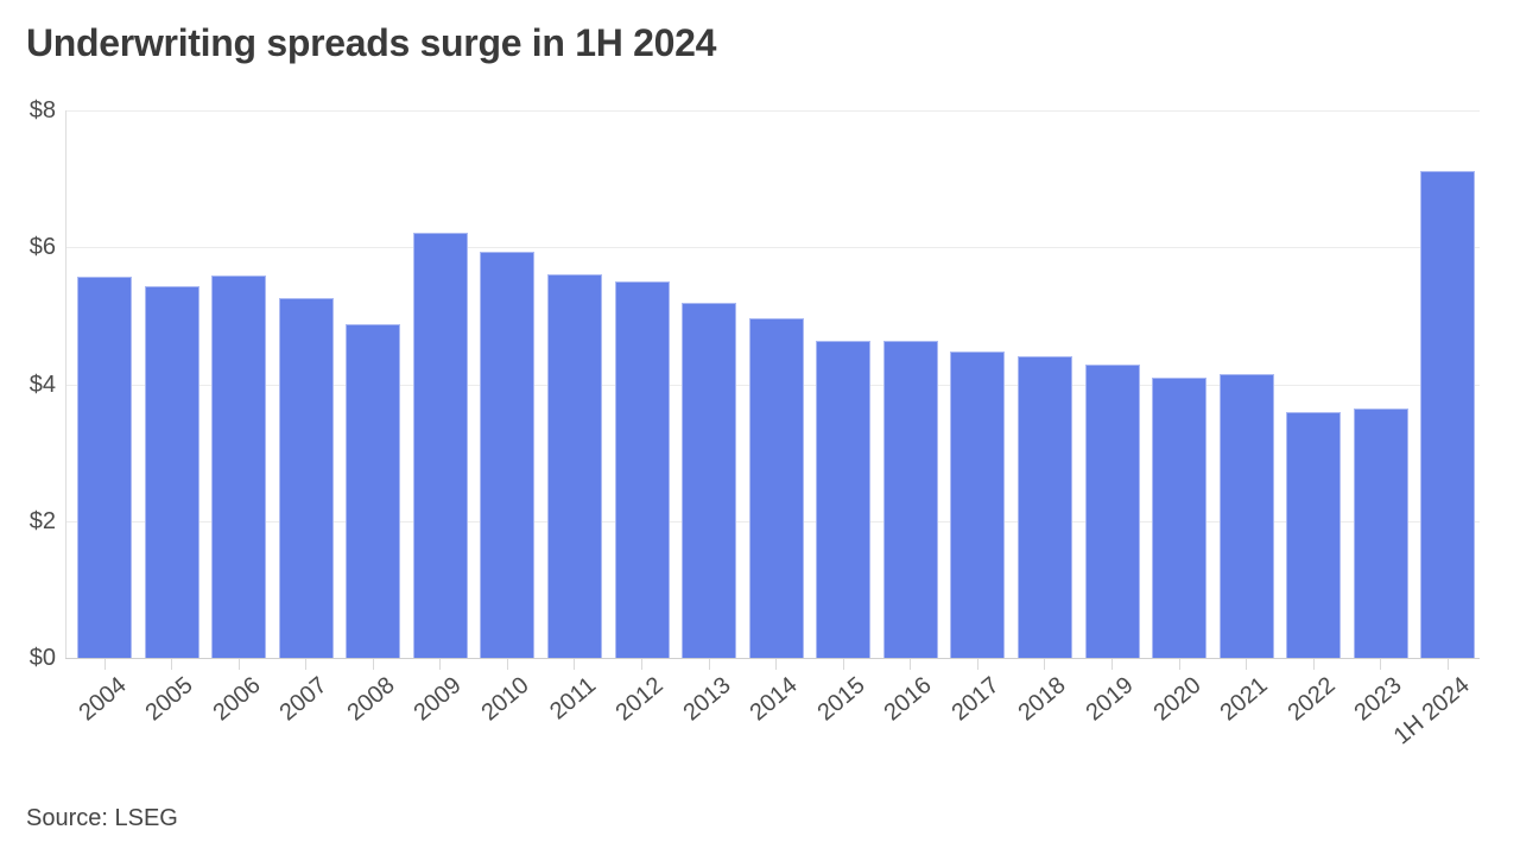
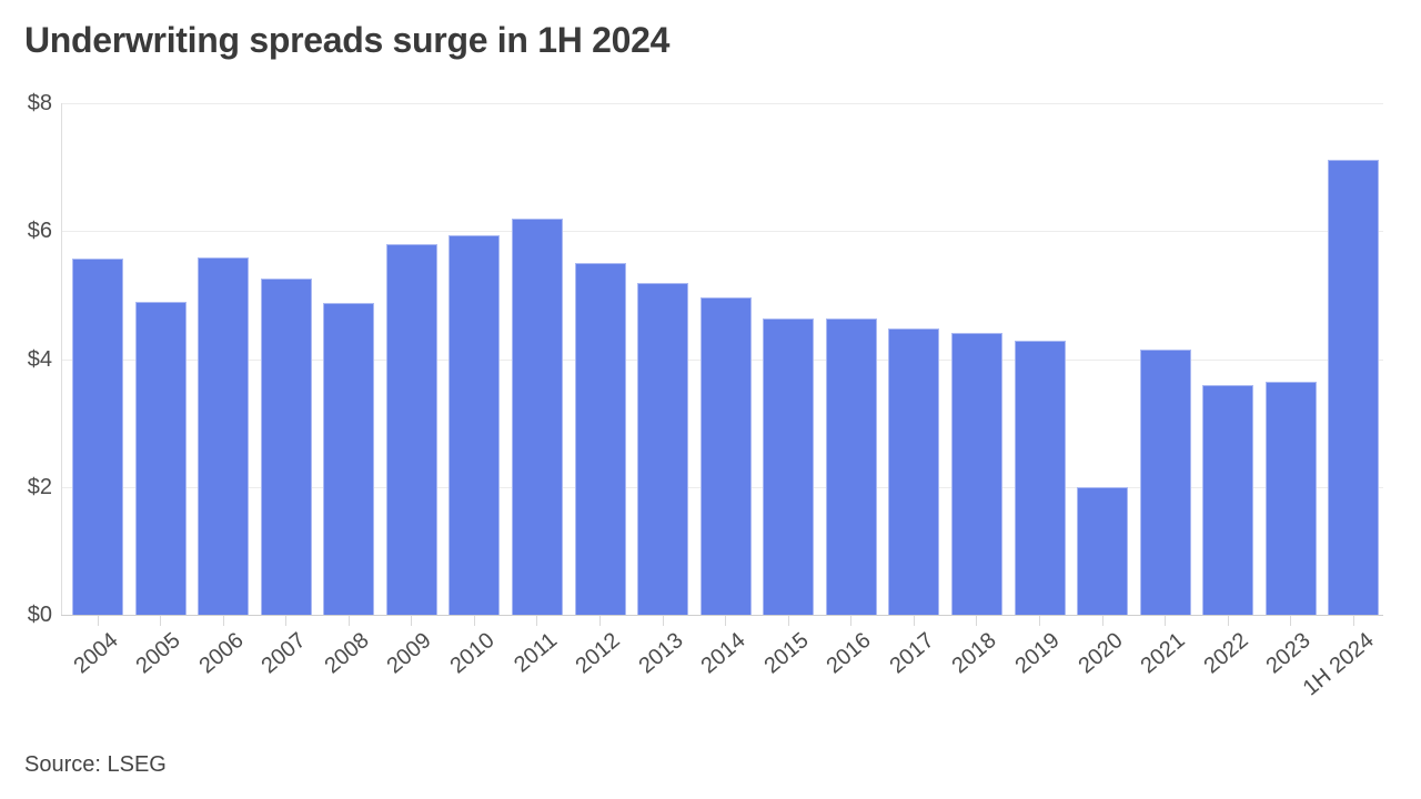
2005: $5.4 -> $4.9
2009: $6.2 -> $5.8
2011: $5.6 -> $6.2
2020: $4.1 -> $2.0
